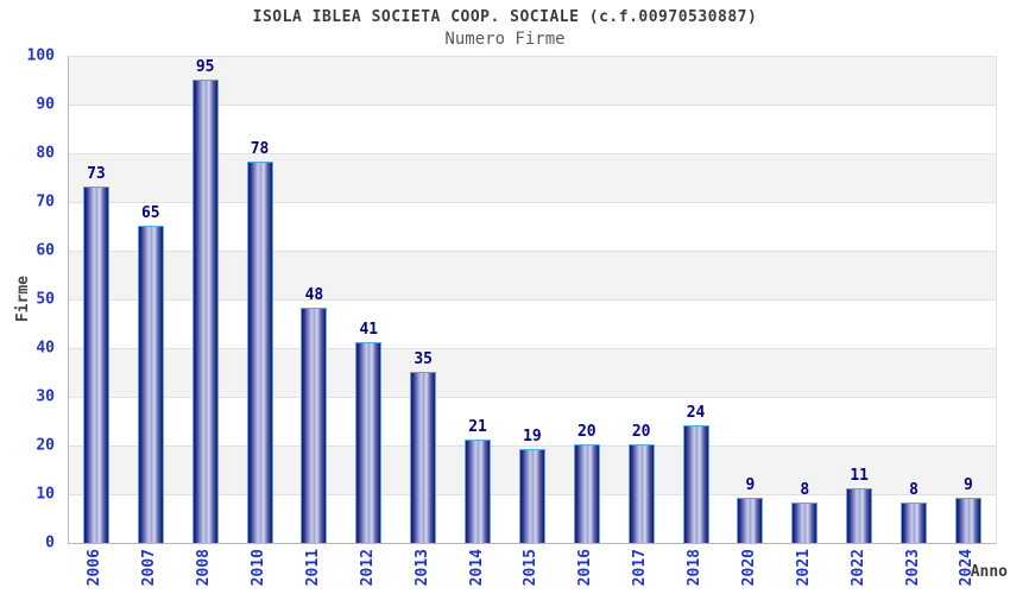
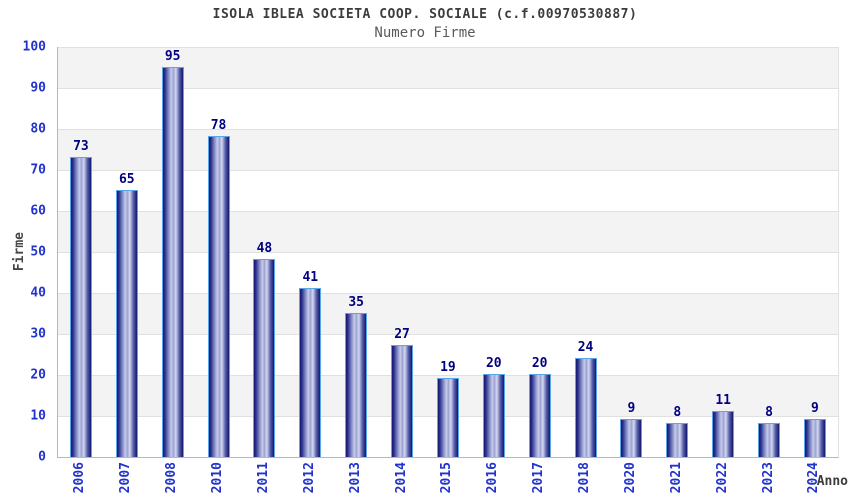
2014: 21 -> 27
